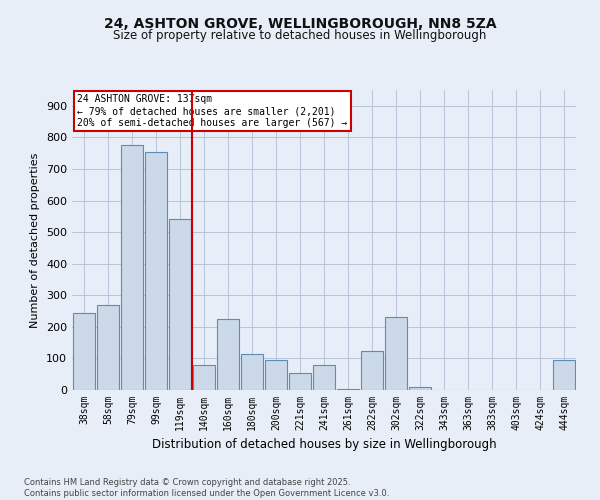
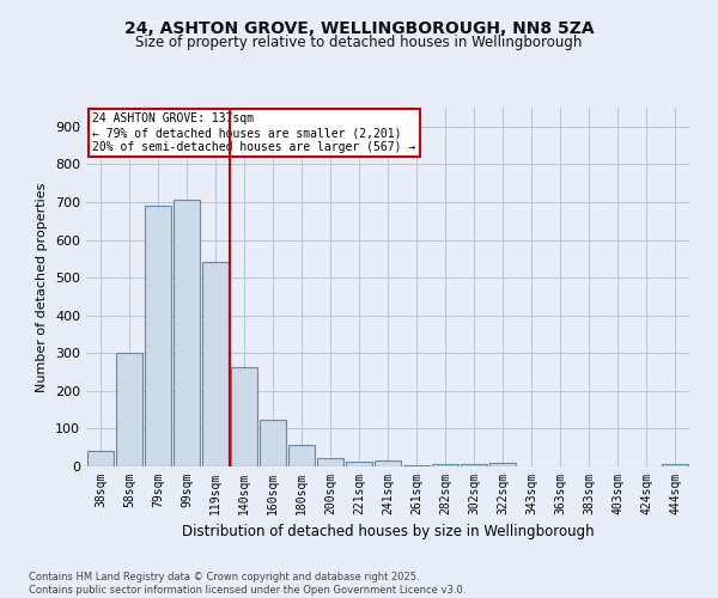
38sqm: 245 -> 42
58sqm: 270 -> 300
79sqm: 775 -> 690
99sqm: 755 -> 705
140sqm: 80 -> 262
160sqm: 225 -> 122
180sqm: 115 -> 58
200sqm: 95 -> 22
221sqm: 55 -> 12
241sqm: 80 -> 15
282sqm: 125 -> 6
302sqm: 230 -> 5
444sqm: 95 -> 5
